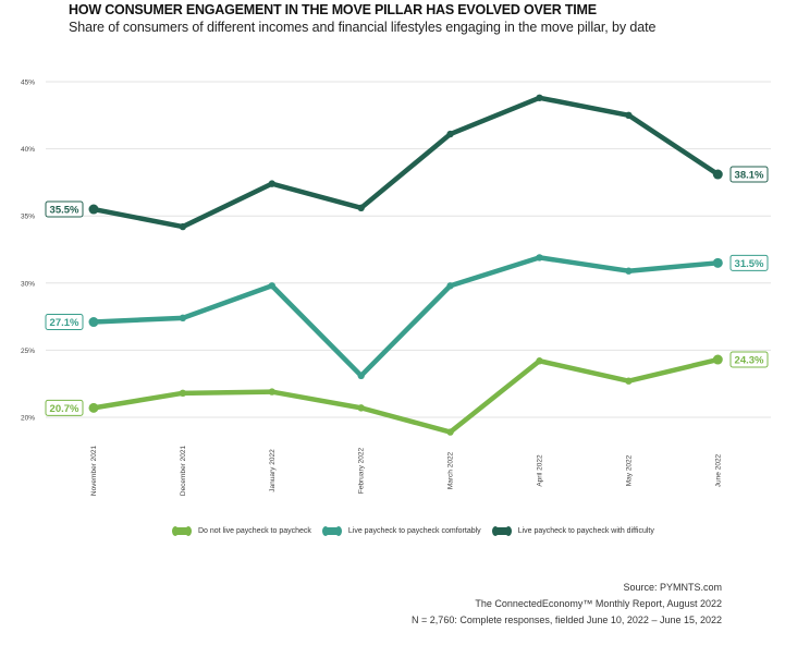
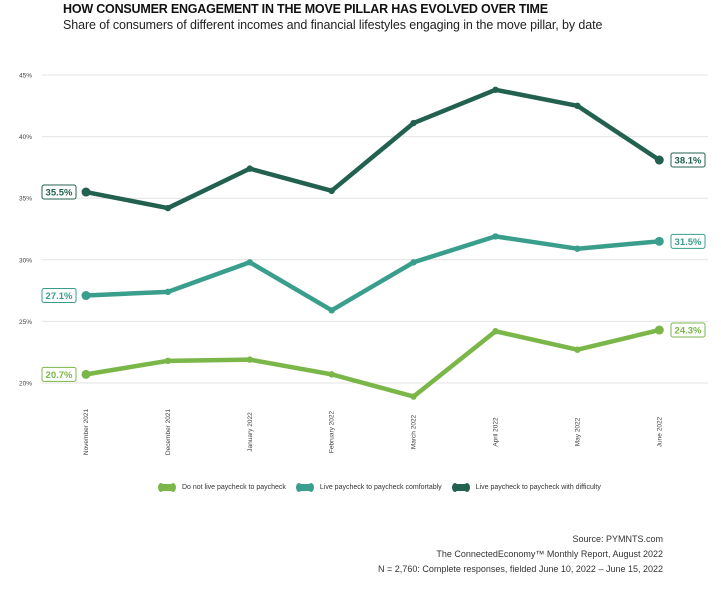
Live paycheck to paycheck comfortably/February 2022: 23.1% -> 25.9%
